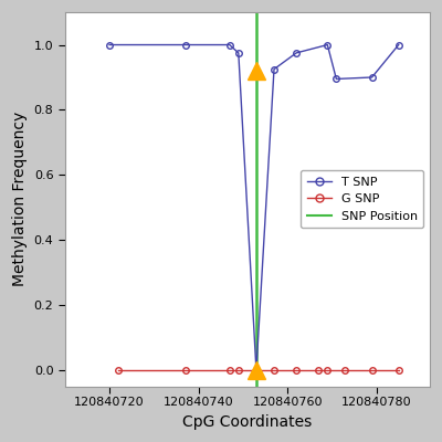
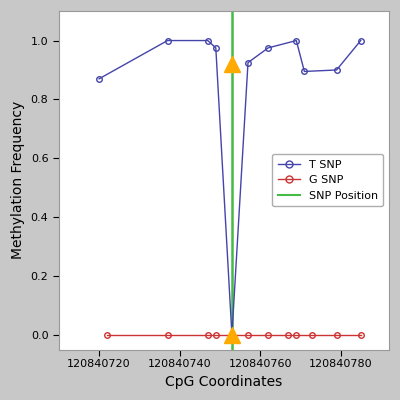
T SNP/120840720: 1.000 -> 0.870
